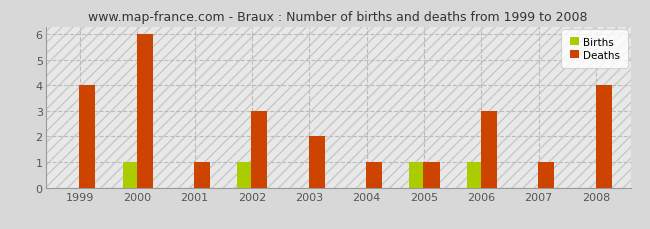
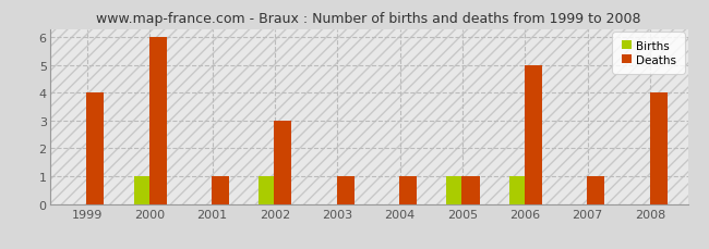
Deaths/2003: 2 -> 1
Deaths/2006: 3 -> 5
